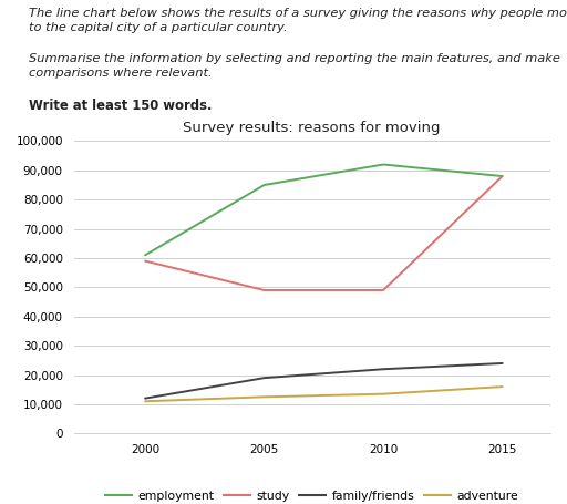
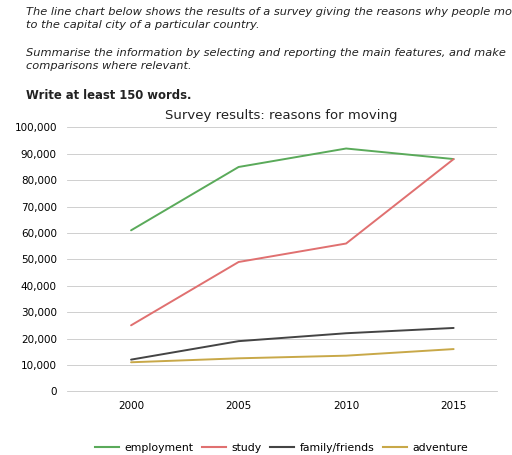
study/2000: 59,000 -> 25,000
study/2010: 49,000 -> 56,000
